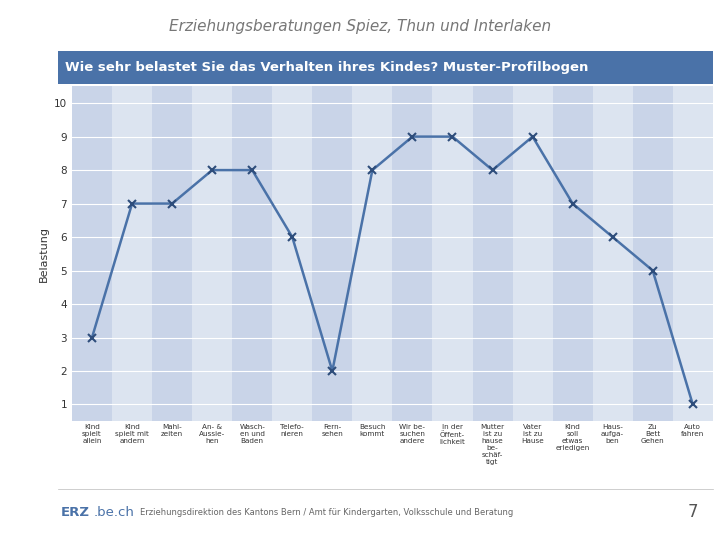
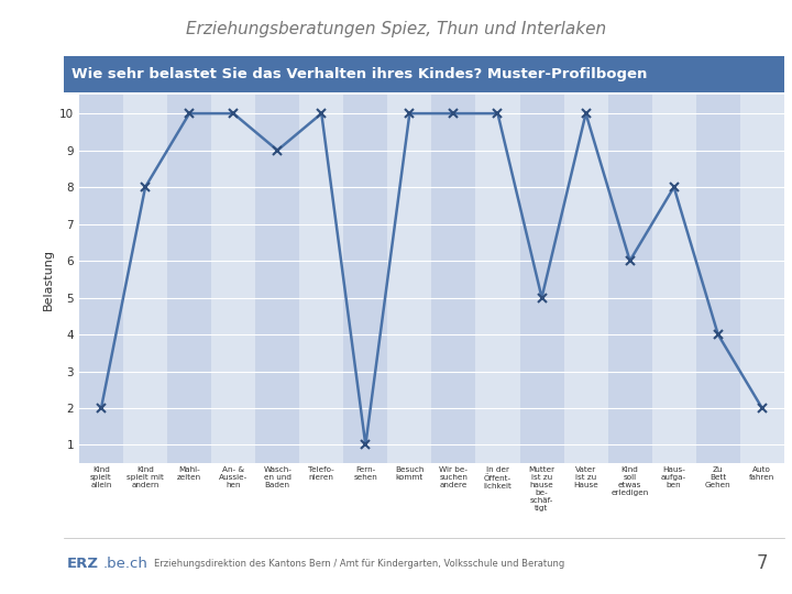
Kind spielt allein: 3 -> 2
Kind spielt mit andern: 7 -> 8
Mahl- zeiten: 7 -> 10
An- & Aussie- hen: 8 -> 10
Wasch- en und Baden: 8 -> 9
Telefo- nieren: 6 -> 10
Fern- sehen: 2 -> 1
Besuch kommt: 8 -> 10
Wir be- suchen andere: 9 -> 10
In der Öffent- lichkeit: 9 -> 10
Mutter ist zu hause be- schäf- tigt: 8 -> 5
Vater ist zu Hause: 9 -> 10
Kind soll etwas erledigen: 7 -> 6
Haus- aufga- ben: 6 -> 8
Zu Bett Gehen: 5 -> 4
Auto fahren: 1 -> 2
